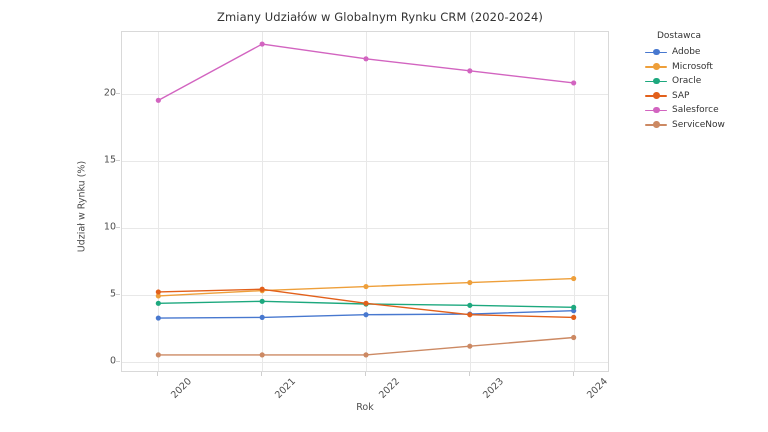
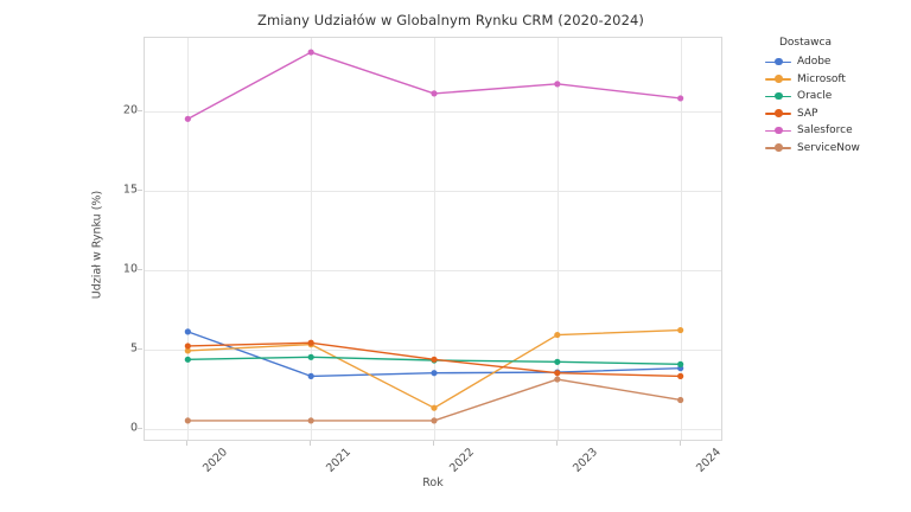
Adobe/2020: 3.2 -> 6.1
Microsoft/2022: 5.6 -> 1.3
Salesforce/2022: 22.6 -> 21.1
ServiceNow/2023: 1.1 -> 3.1
